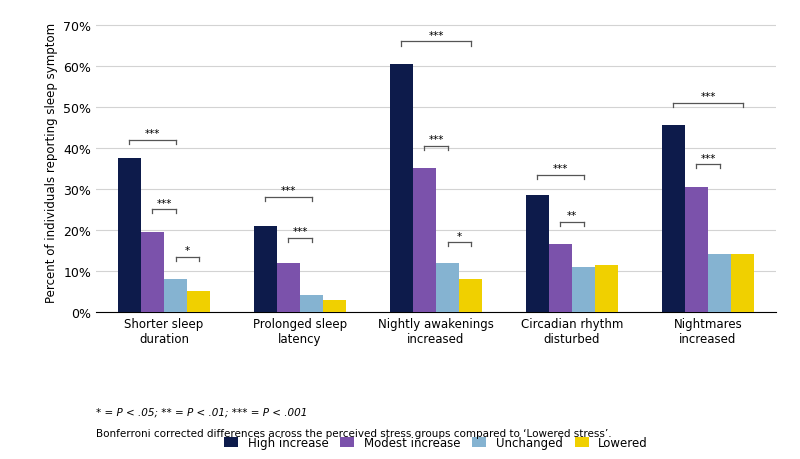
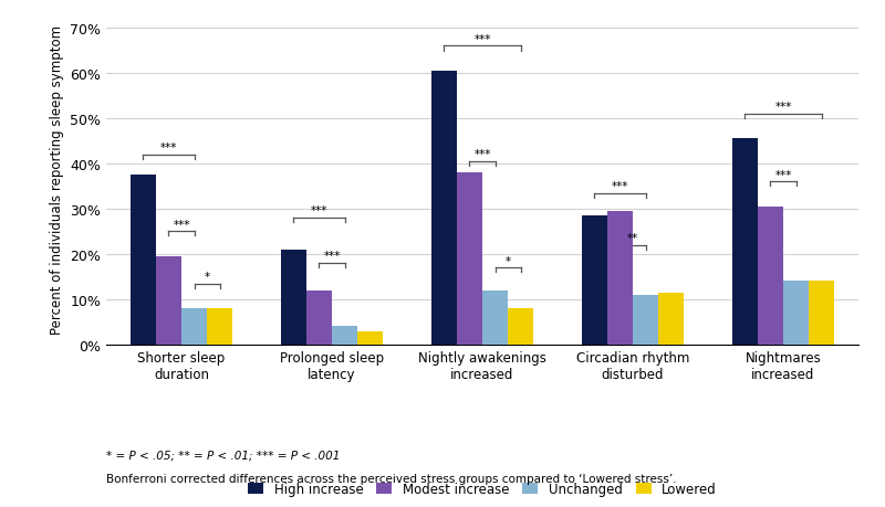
Lowered/Shorter sleep duration: 5.0% -> 8.0%
Modest increase/Nightly awakenings increased: 35.0% -> 38.0%
Modest increase/Circadian rhythm disturbed: 16.5% -> 29.5%
